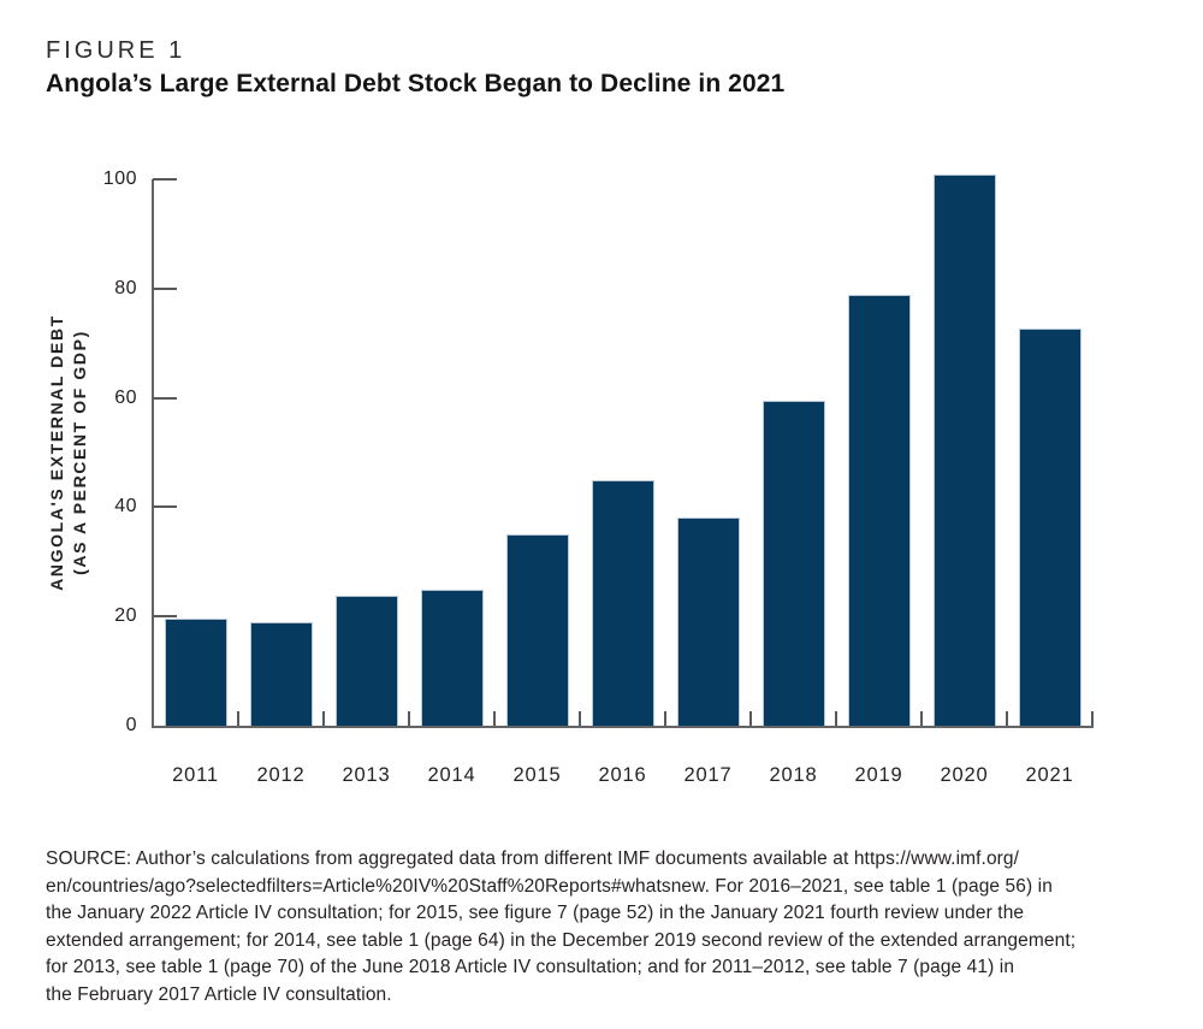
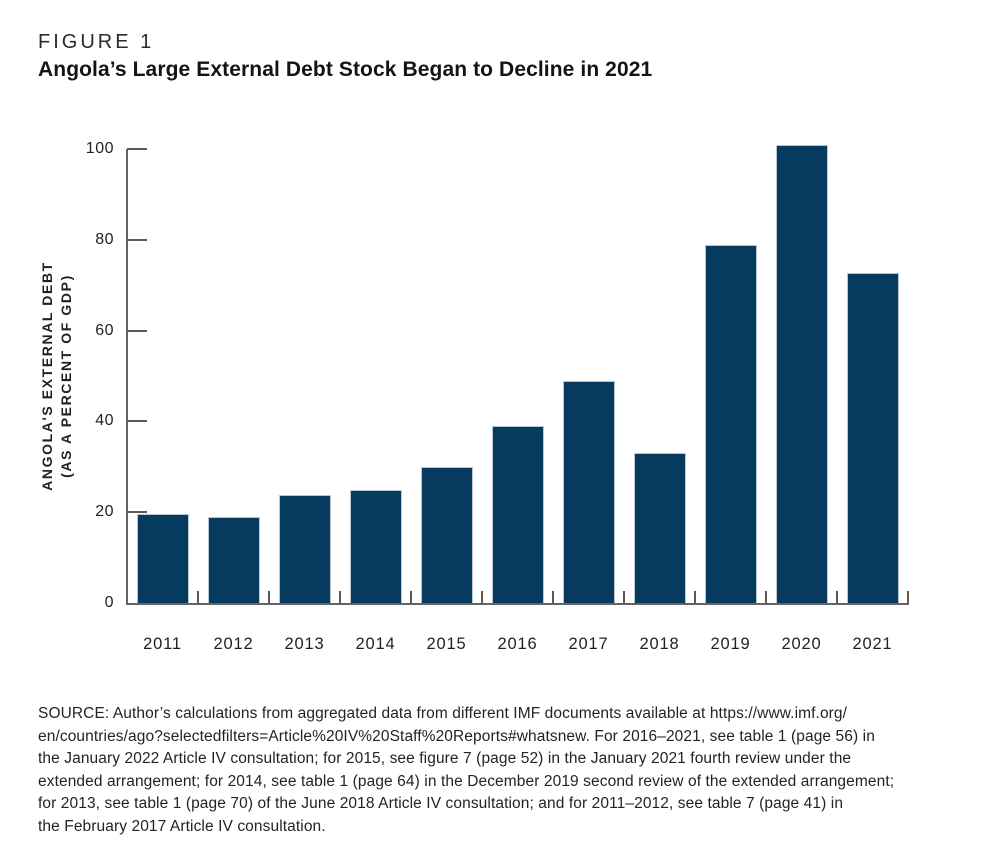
2015: 35 -> 30
2016: 45 -> 39
2017: 38 -> 49
2018: 59 -> 33
